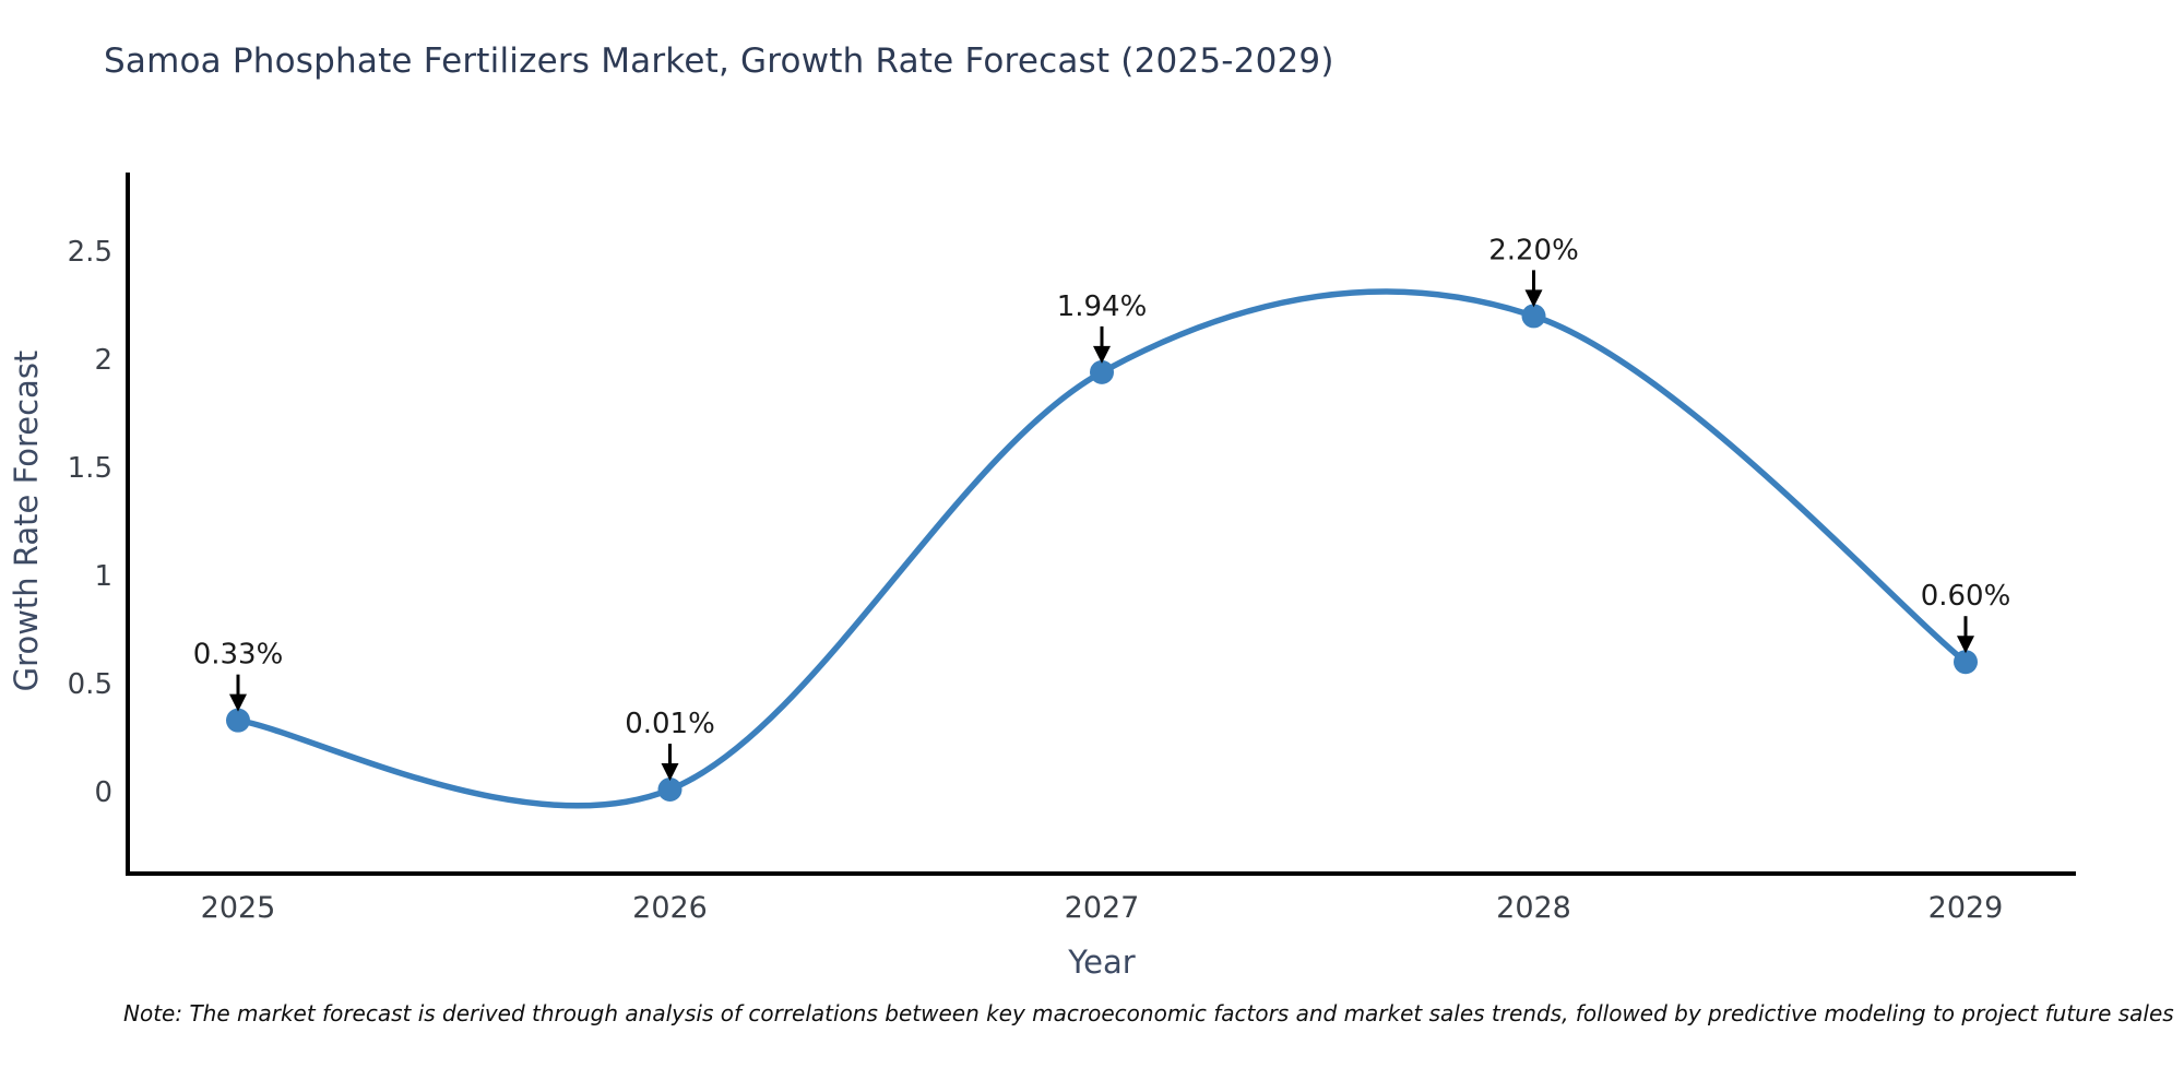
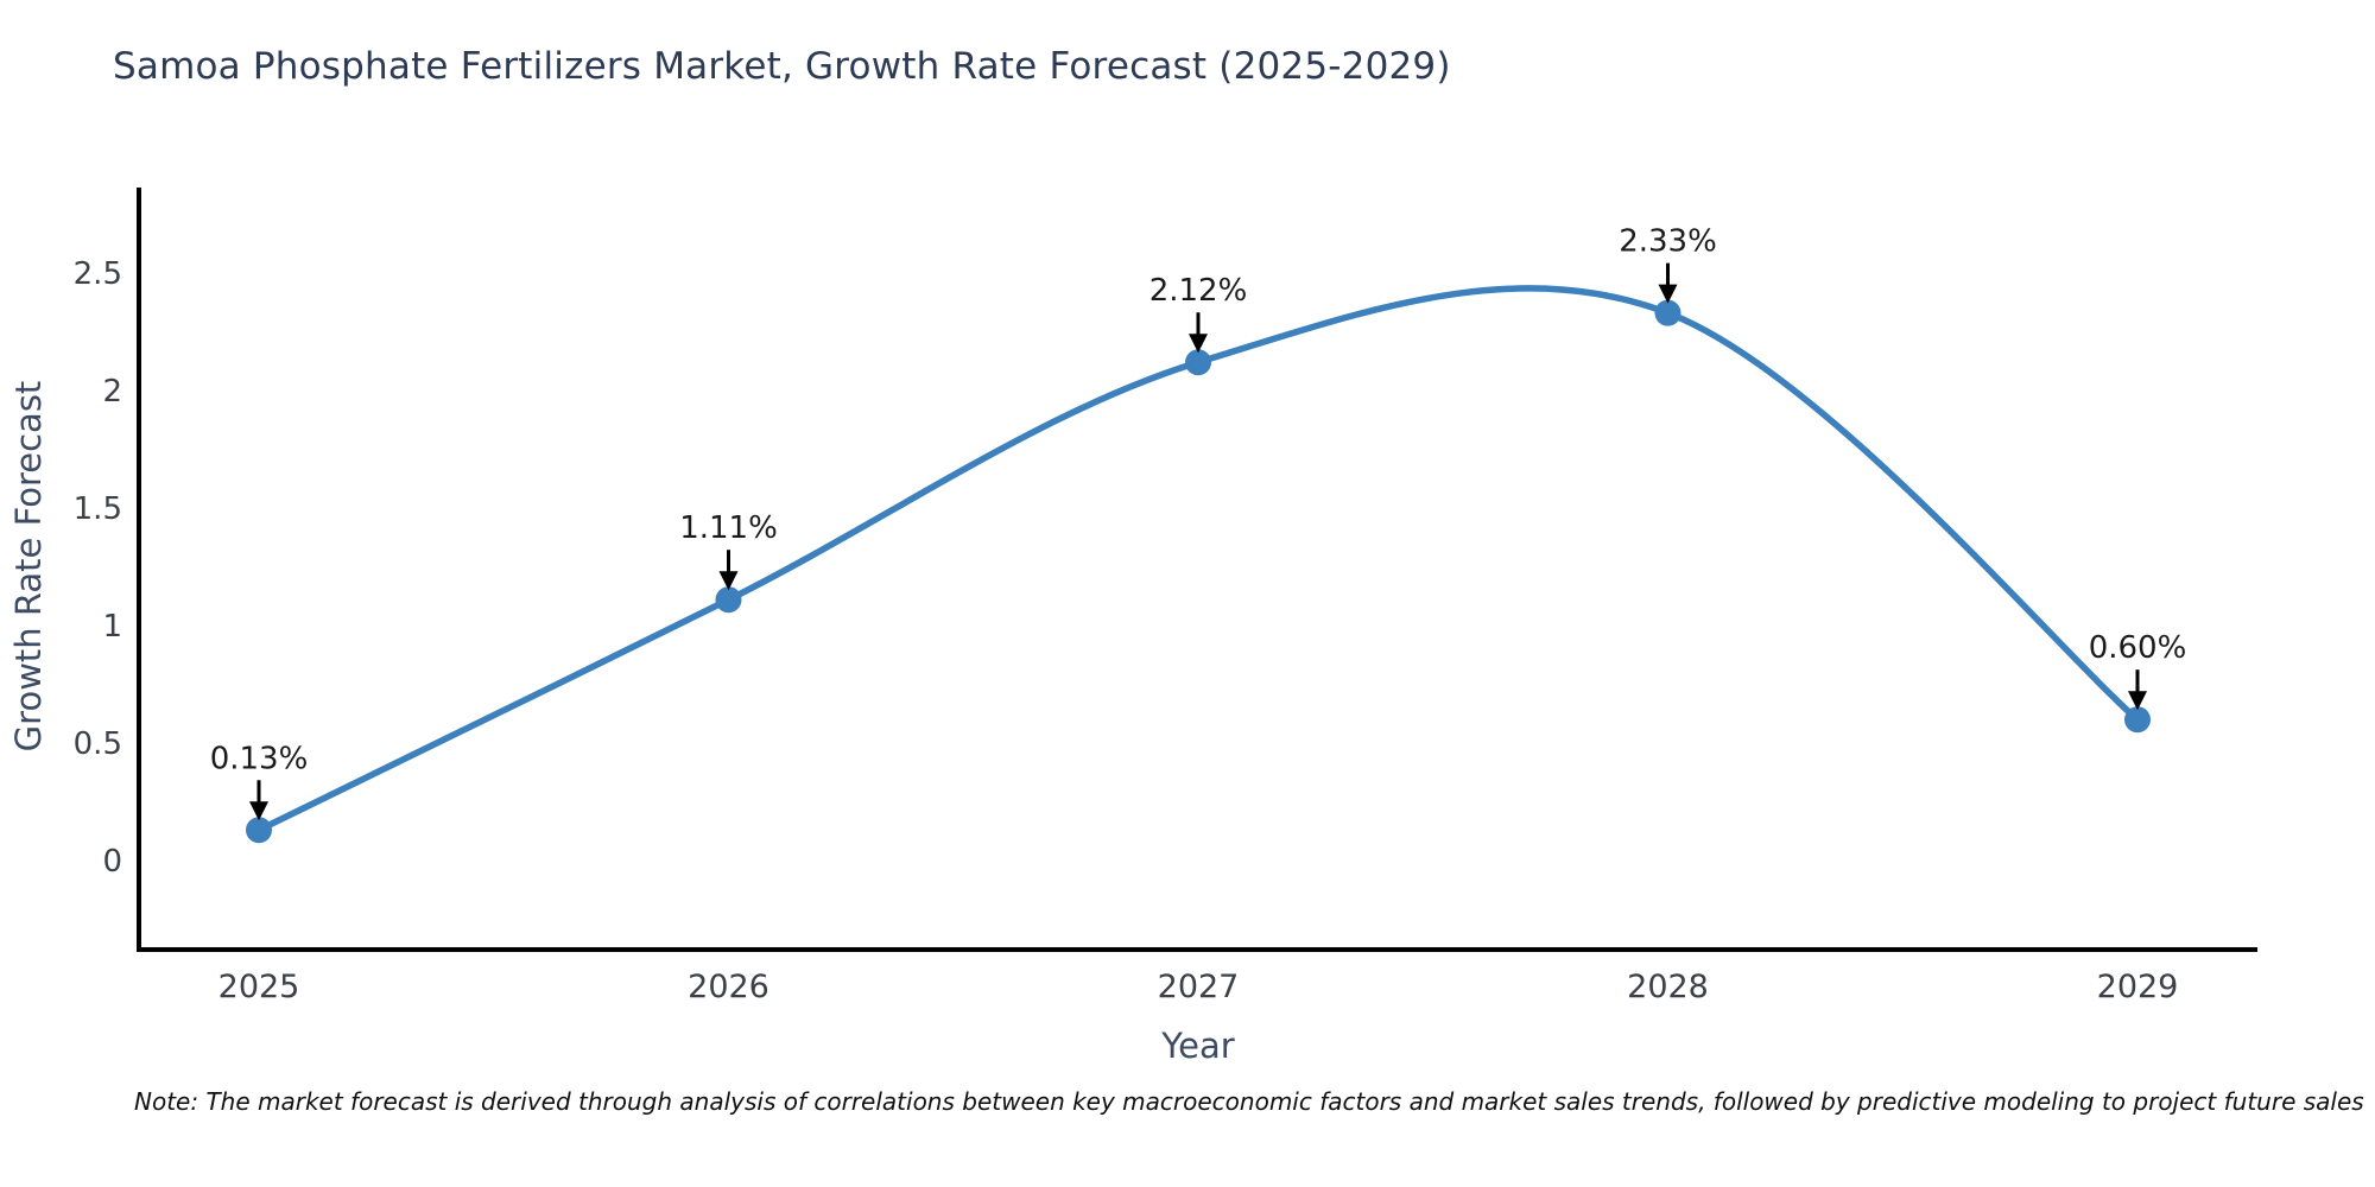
2025: 0.33% -> 0.13%
2026: 0.01% -> 1.11%
2027: 1.94% -> 2.12%
2028: 2.20% -> 2.33%
